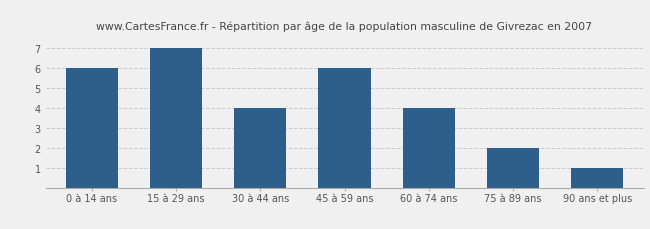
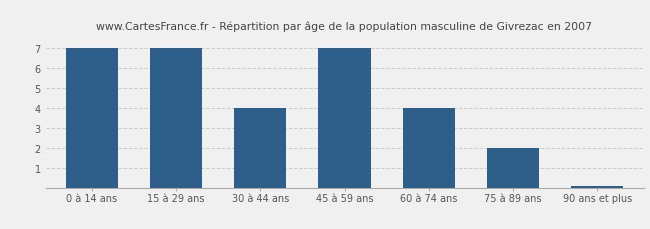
0 à 14 ans: 6.0 -> 7.0
45 à 59 ans: 6.0 -> 7.0
90 ans et plus: 1.0 -> 0.1
